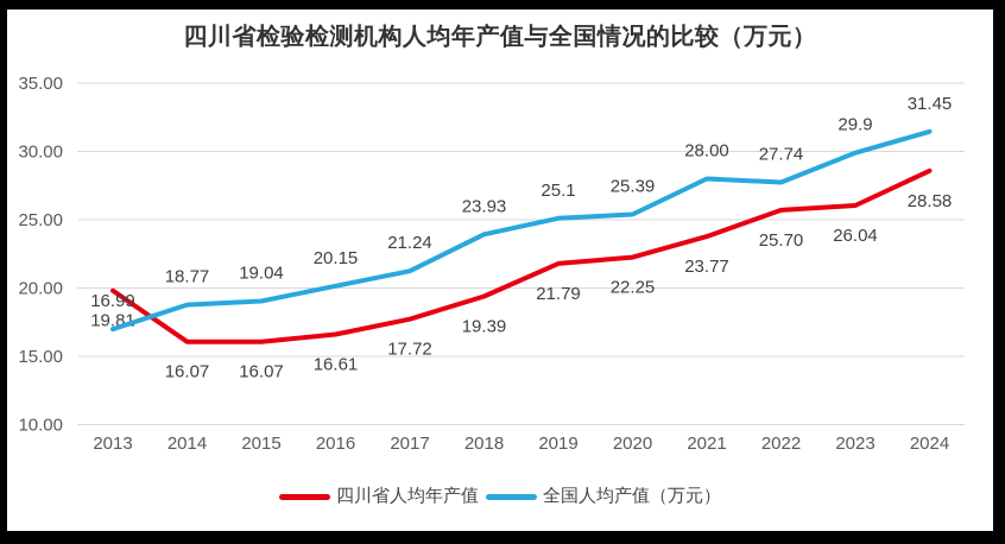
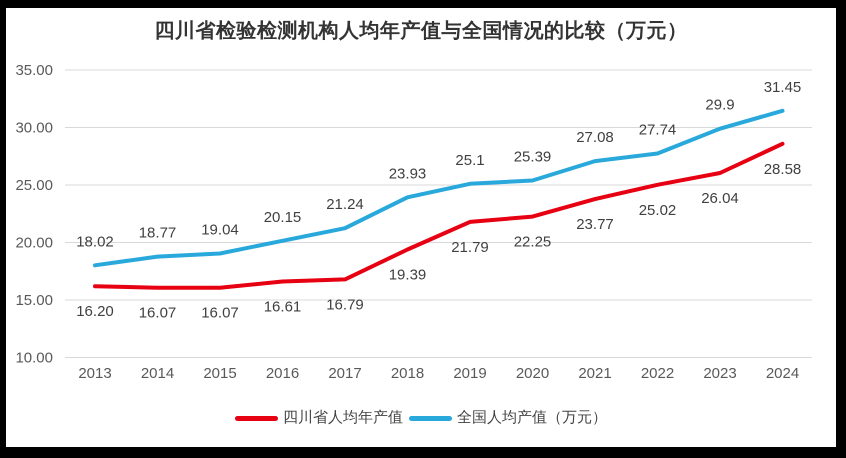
四川省人均年产值/2013: 19.81 -> 16.20
全国人均产值（万元）/2013: 16.99 -> 18.02
四川省人均年产值/2017: 17.72 -> 16.79
全国人均产值（万元）/2021: 28.00 -> 27.08
四川省人均年产值/2022: 25.70 -> 25.02
